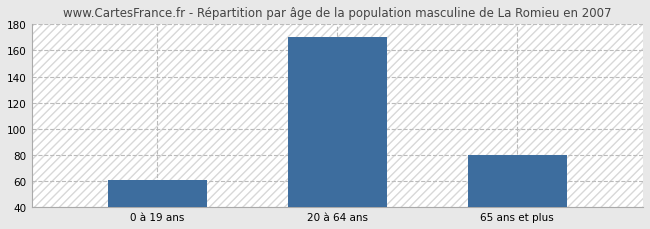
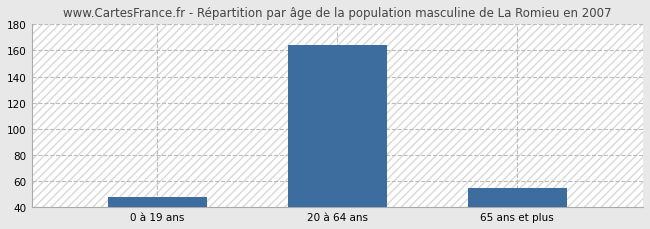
0 à 19 ans: 61 -> 48
20 à 64 ans: 170 -> 164
65 ans et plus: 80 -> 55
